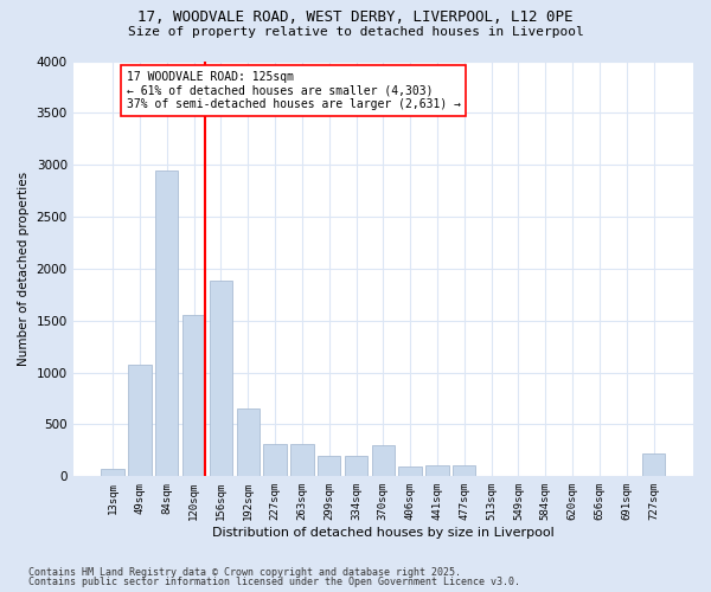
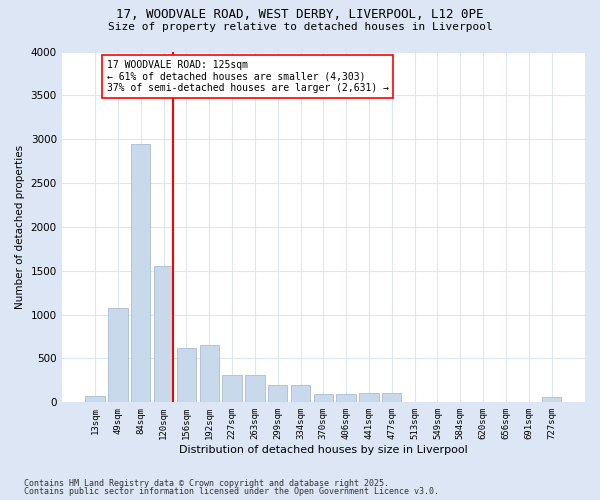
156sqm: 1880 -> 620
370sqm: 300 -> 100
727sqm: 220 -> 60
